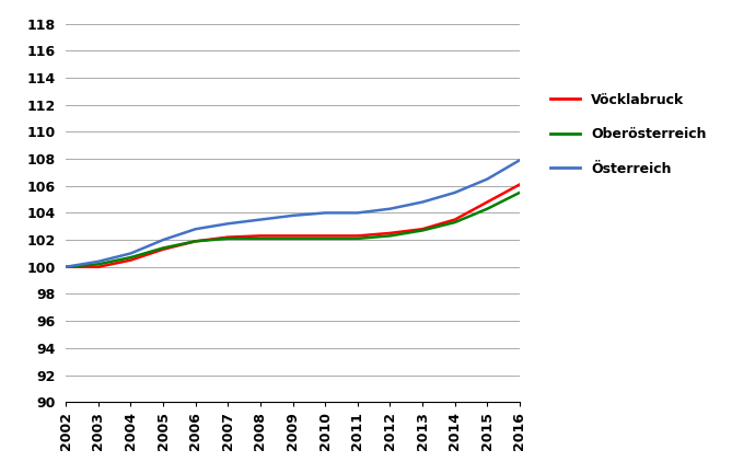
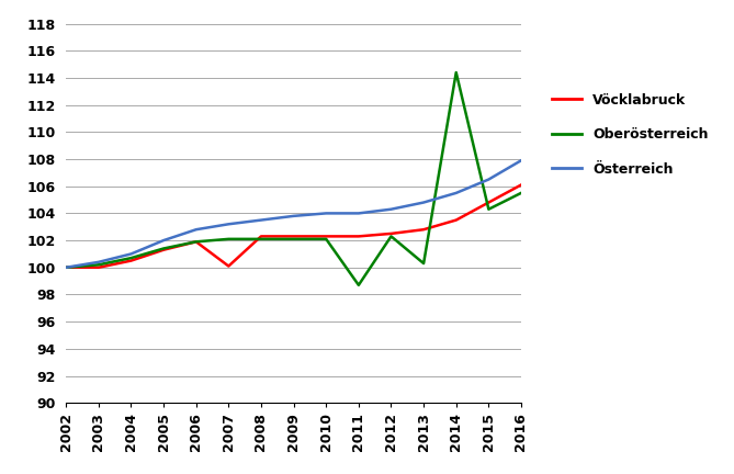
Vöcklabruck/2007: 102.2 -> 100.1
Oberösterreich/2011: 102.1 -> 98.7
Oberösterreich/2013: 102.7 -> 100.3
Oberösterreich/2014: 103.3 -> 114.4
